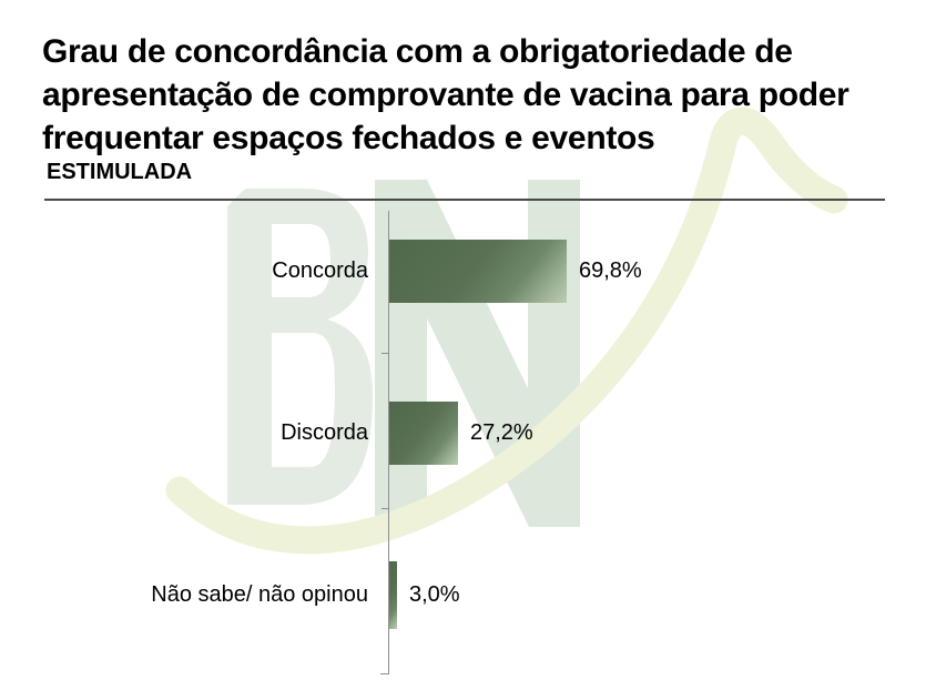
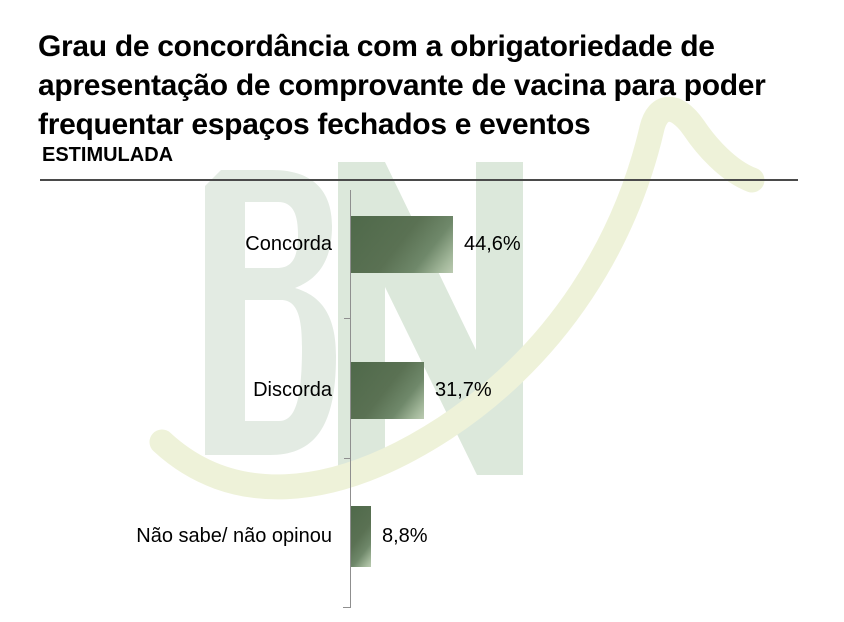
Concorda: 69,8% -> 44,6%
Discorda: 27,2% -> 31,7%
Não sabe/ não opinou: 3,0% -> 8,8%
